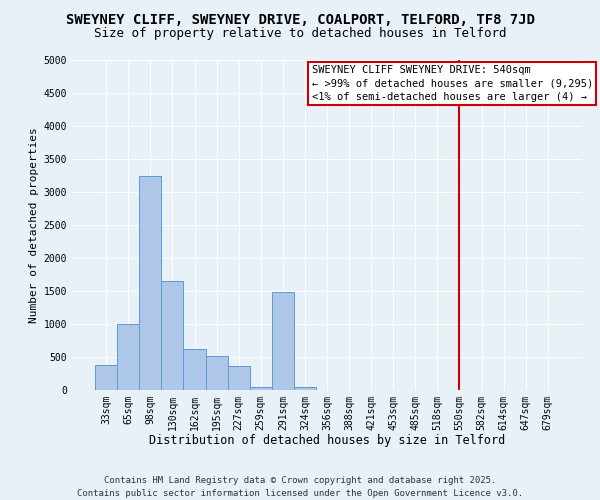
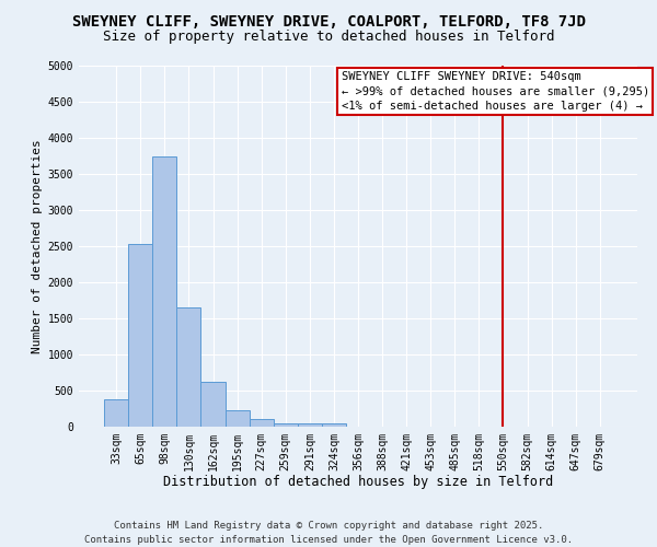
65sqm: 1000 -> 2520
98sqm: 3240 -> 3750
195sqm: 520 -> 220
227sqm: 360 -> 100
291sqm: 1480 -> 50
